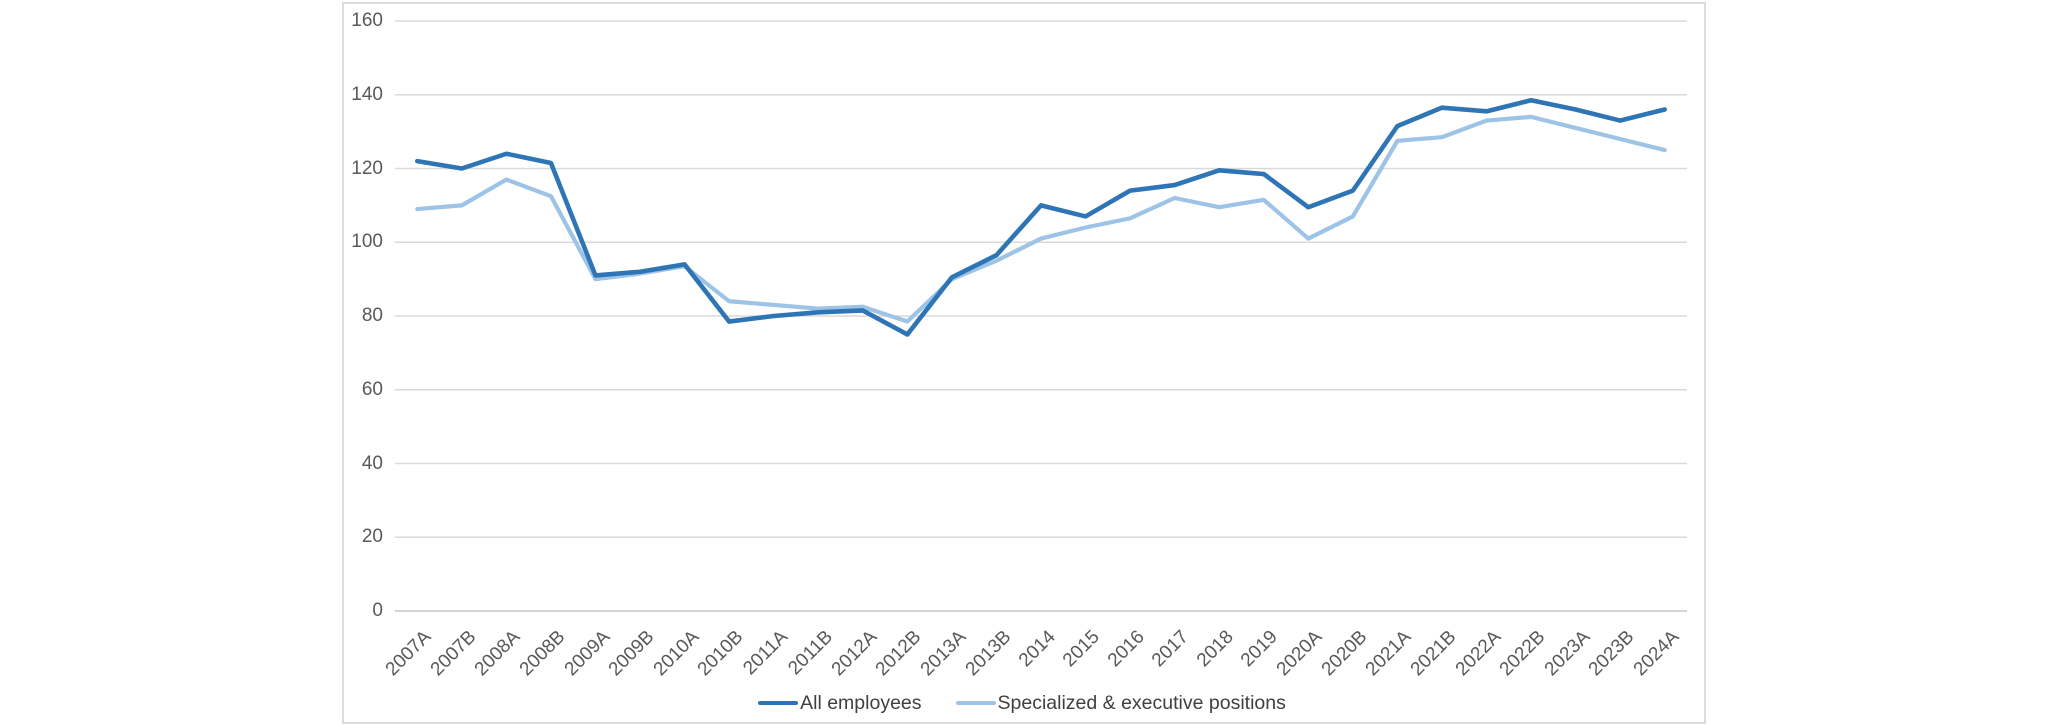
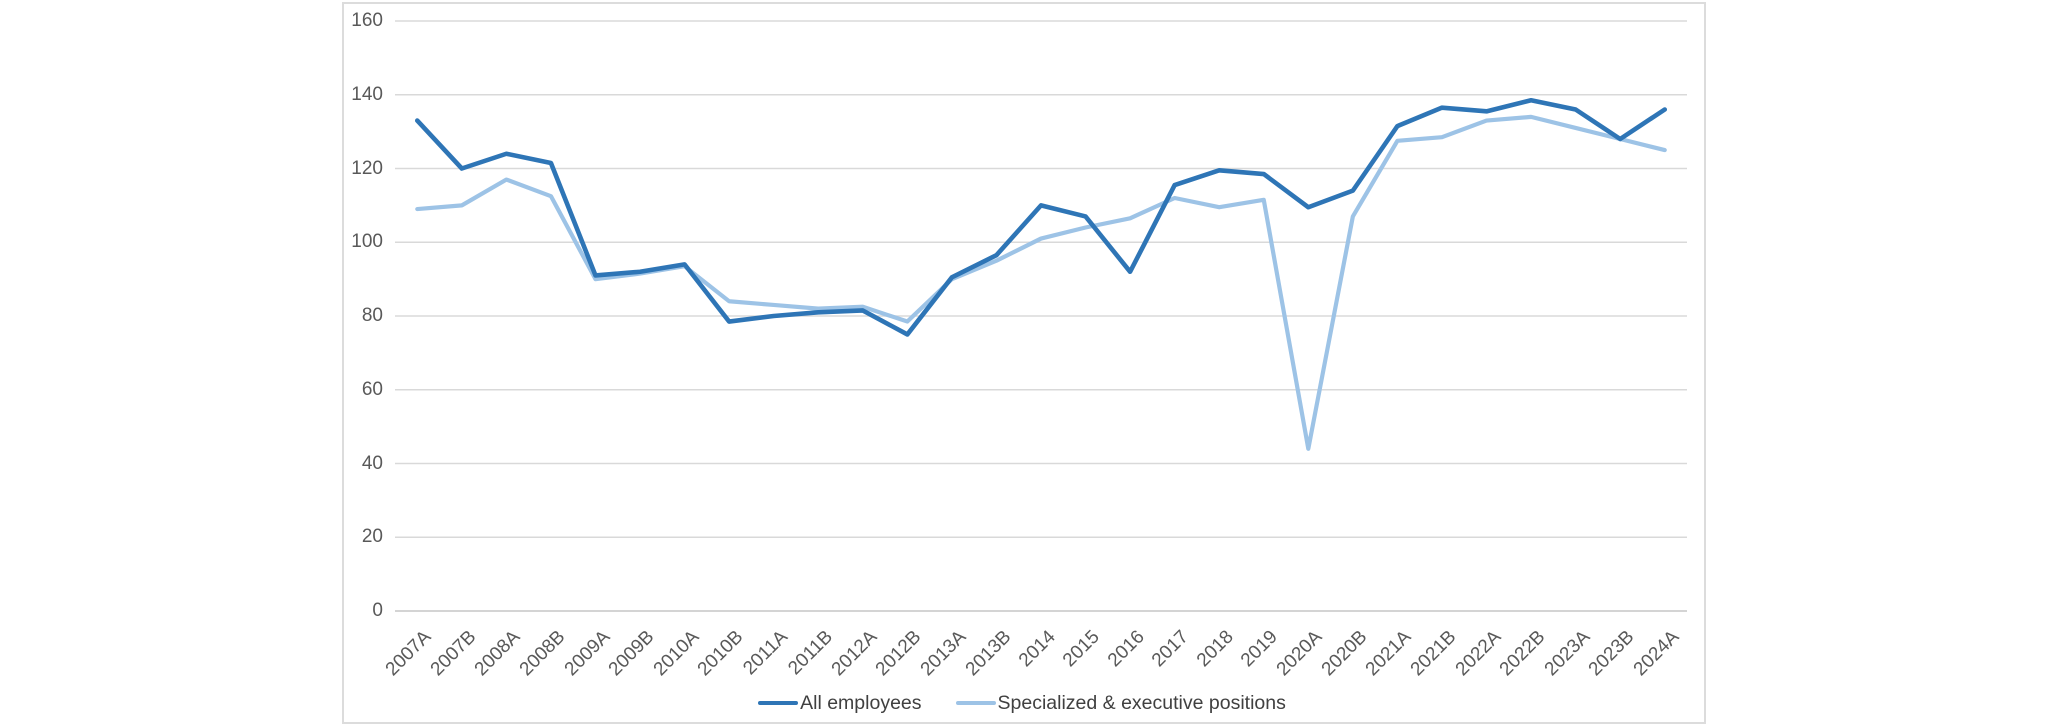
All employees/2007A: 122 -> 133
All employees/2016: 114 -> 92
Specialized & executive positions/2020A: 101 -> 44
All employees/2023B: 133 -> 128
